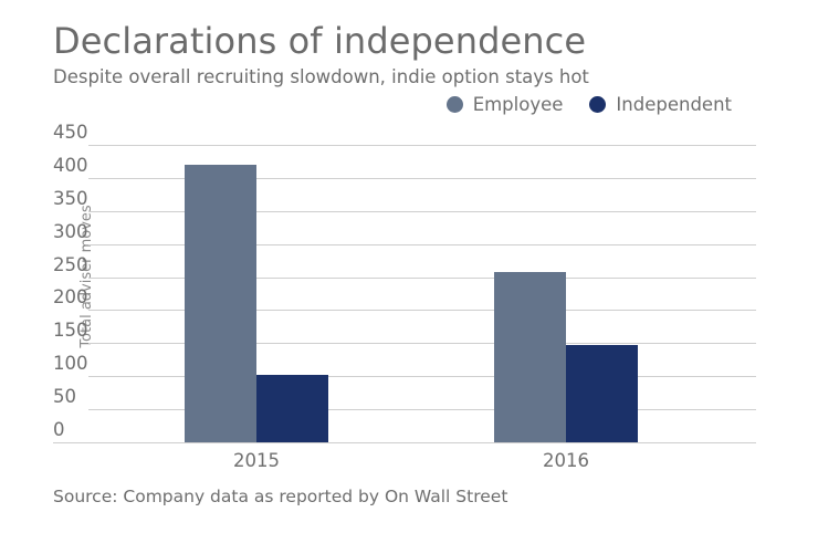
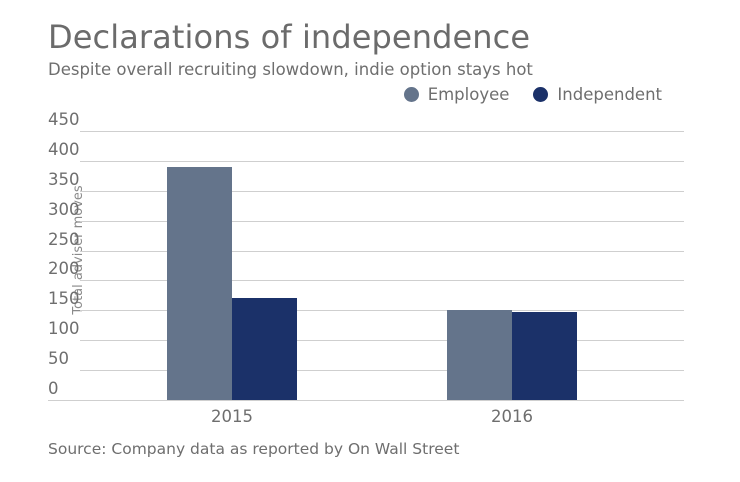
Employee/2015: 420 -> 390
Independent/2015: 100 -> 170
Employee/2016: 260 -> 150
